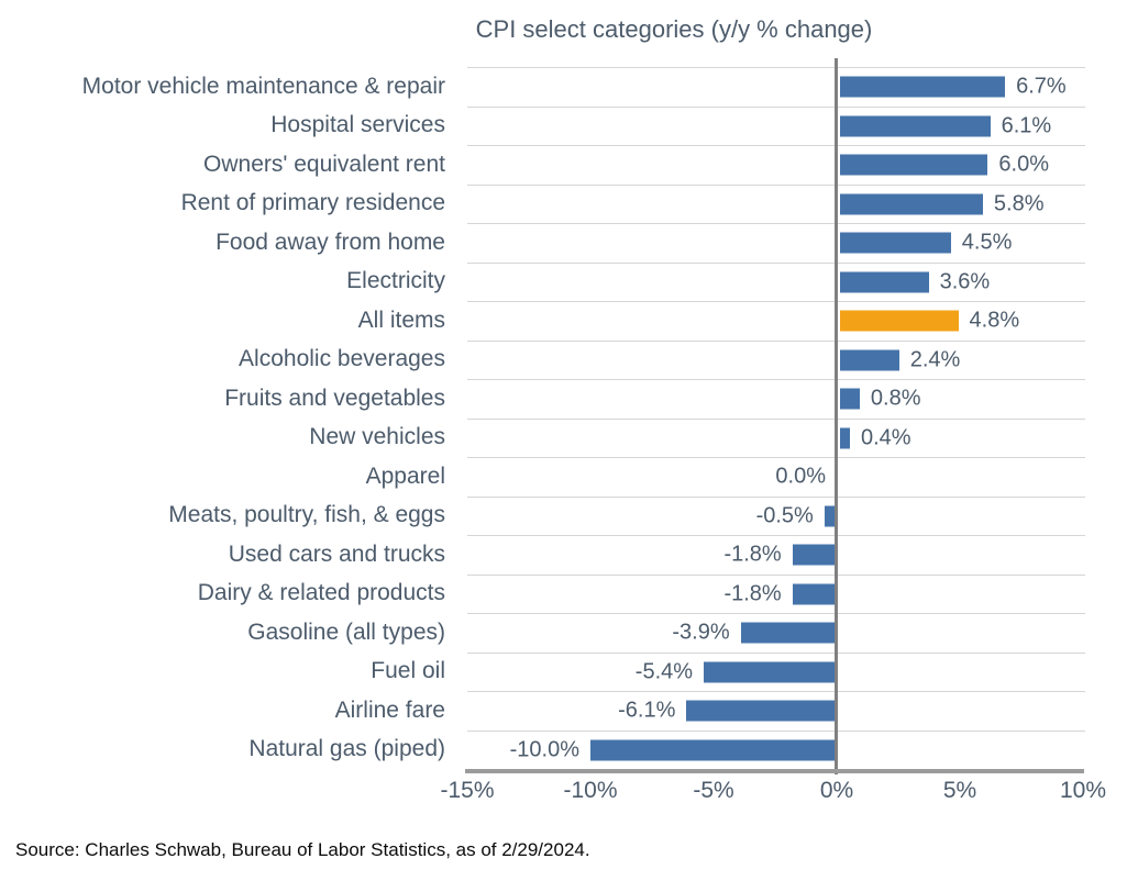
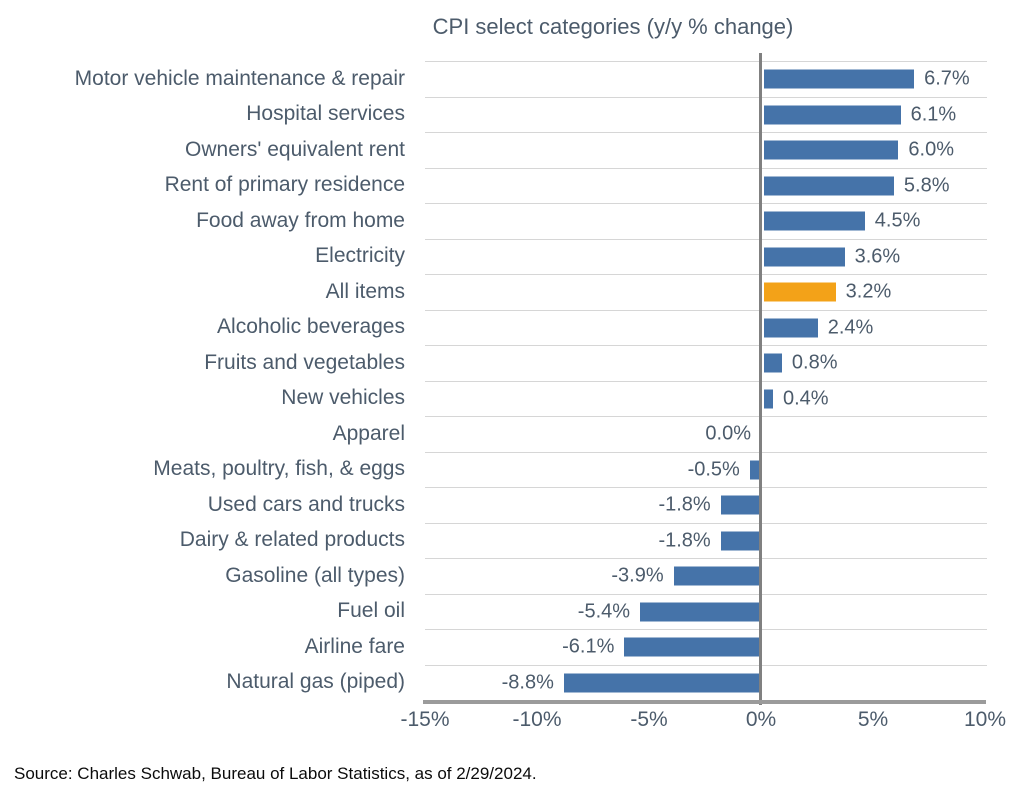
All items: 4.8% -> 3.2%
Natural gas (piped): -10.0% -> -8.8%
